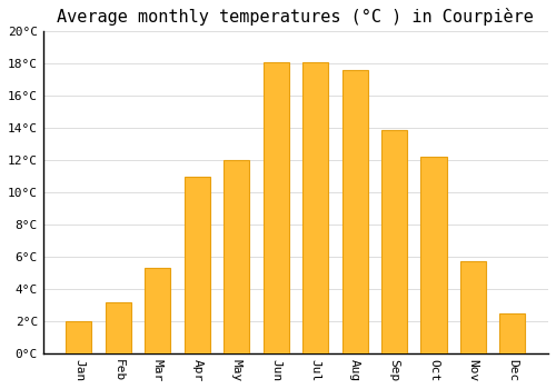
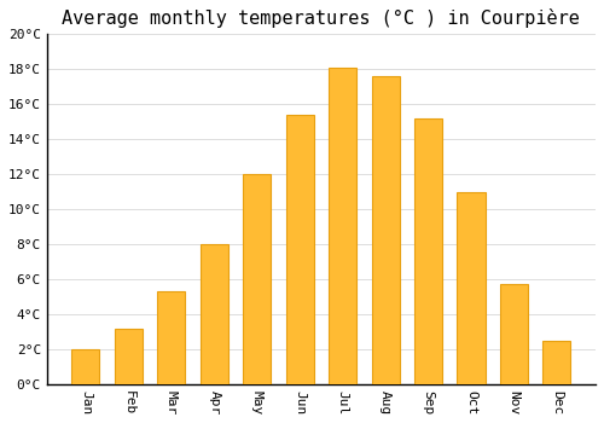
Apr: 11.0°C -> 8.0°C
Jun: 18.1°C -> 15.4°C
Sep: 13.9°C -> 15.2°C
Oct: 12.2°C -> 11.0°C
